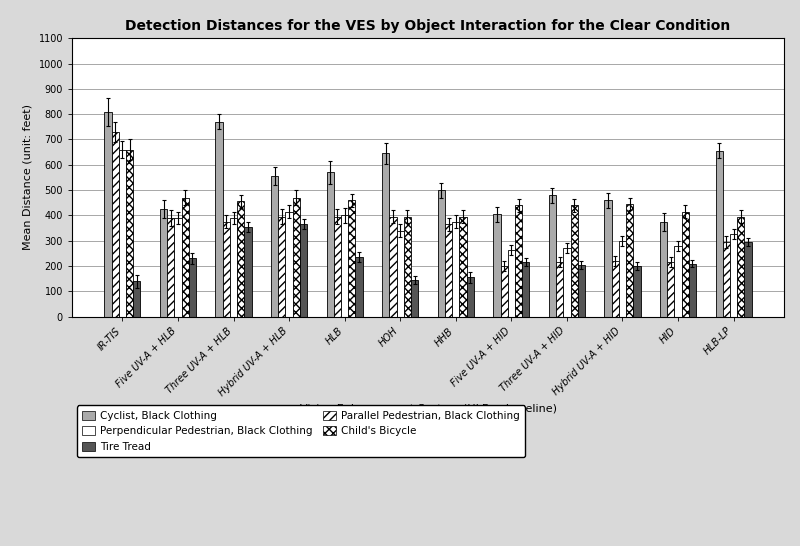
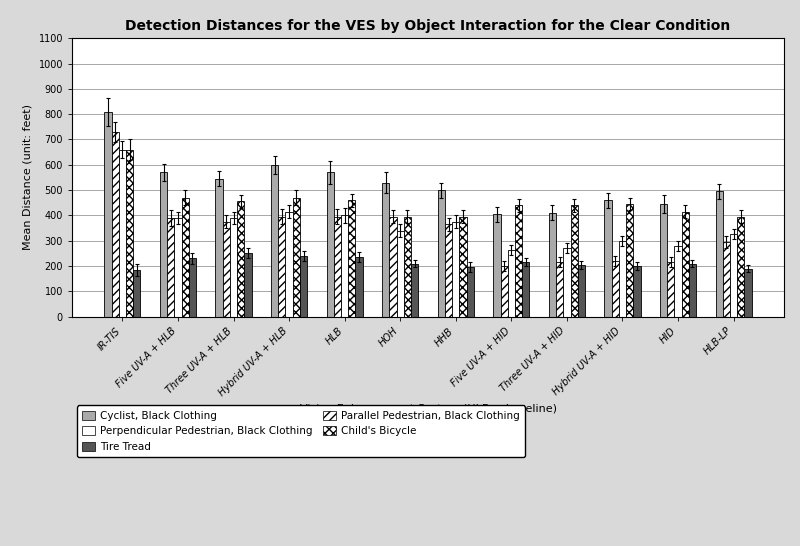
Tire Tread/IR-TIS: 140 -> 185
Cyclist, Black Clothing/Five UV-A + HLB: 425 -> 570
Cyclist, Black Clothing/Three UV-A + HLB: 770 -> 545
Tire Tread/Three UV-A + HLB: 355 -> 250
Cyclist, Black Clothing/Hybrid UV-A + HLB: 555 -> 600
Tire Tread/Hybrid UV-A + HLB: 365 -> 240
Cyclist, Black Clothing/HOH: 645 -> 530
Tire Tread/HOH: 145 -> 210
Tire Tread/HHB: 155 -> 195
Cyclist, Black Clothing/Three UV-A + HID: 480 -> 410
Cyclist, Black Clothing/HID: 375 -> 445
Cyclist, Black Clothing/HLB-LP: 655 -> 495
Tire Tread/HLB-LP: 295 -> 190
